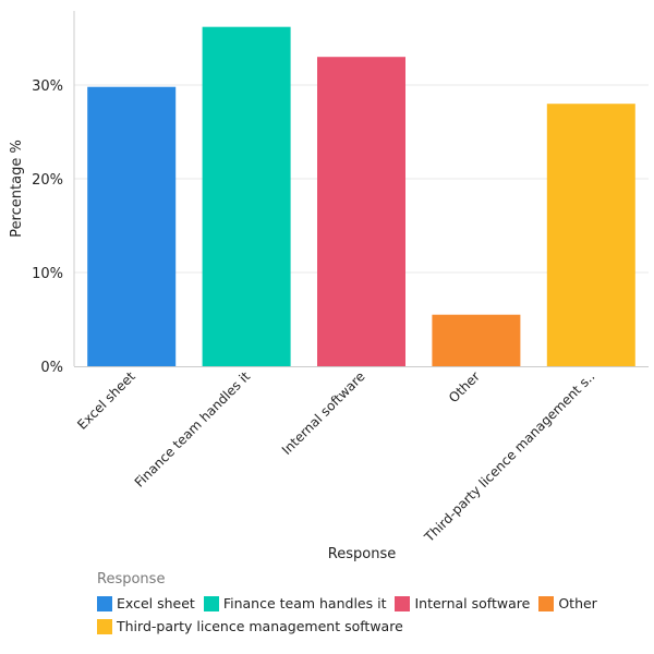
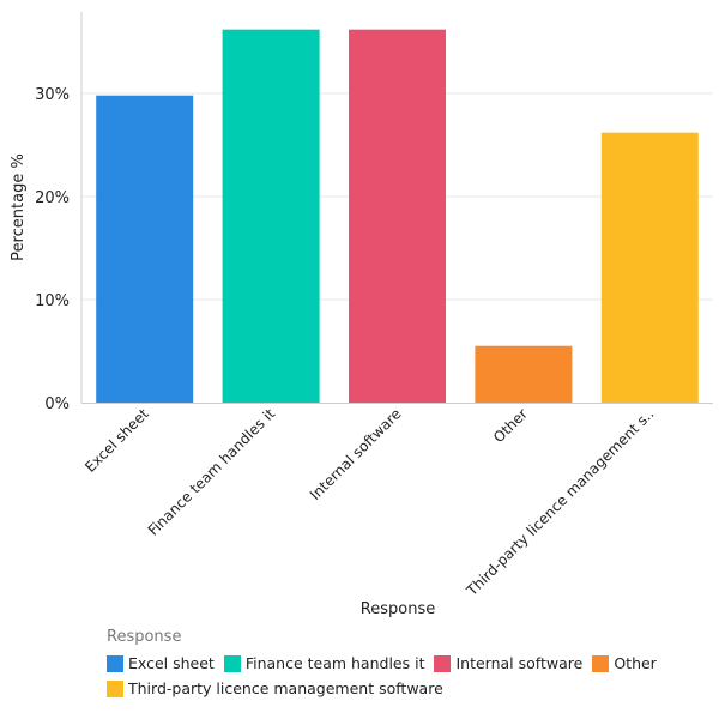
Internal software: 33% -> 36%
Third-party licence management software: 28% -> 26%
